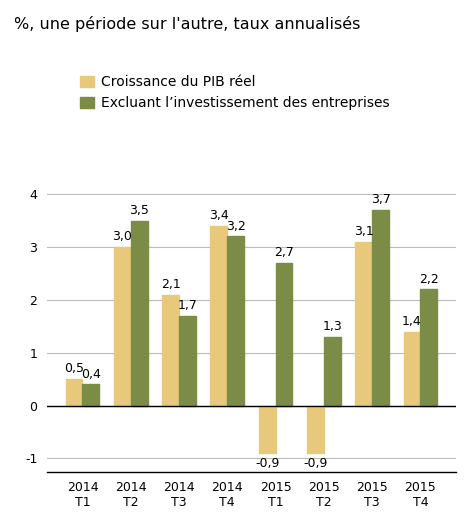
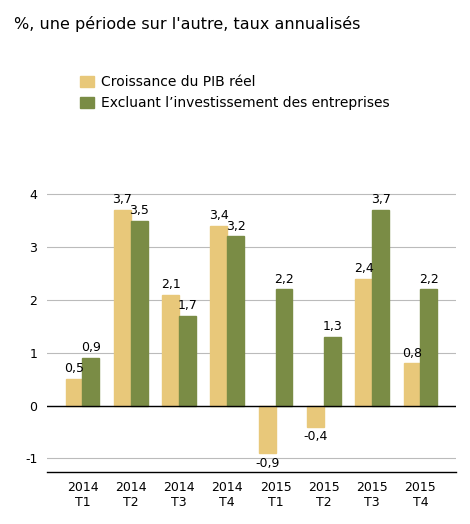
Excluant l’investissement des entreprises/2014 T1: 0,4 -> 0,9
Croissance du PIB réel/2014 T2: 3,0 -> 3,7
Excluant l’investissement des entreprises/2015 T1: 2,7 -> 2,2
Croissance du PIB réel/2015 T2: -0,9 -> -0,4
Croissance du PIB réel/2015 T3: 3,1 -> 2,4
Croissance du PIB réel/2015 T4: 1,4 -> 0,8
